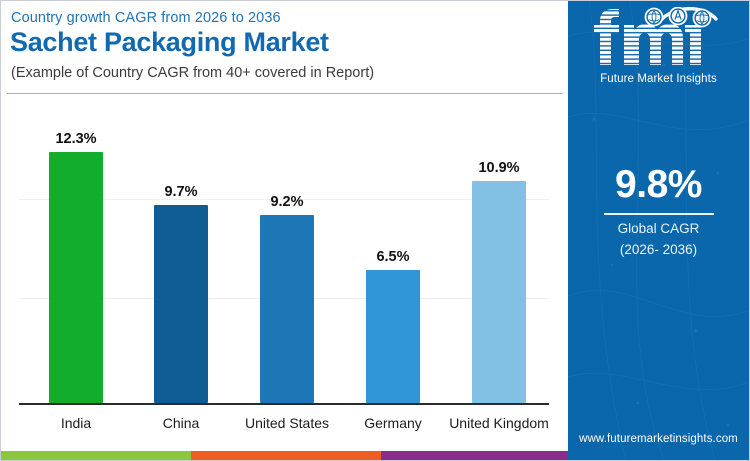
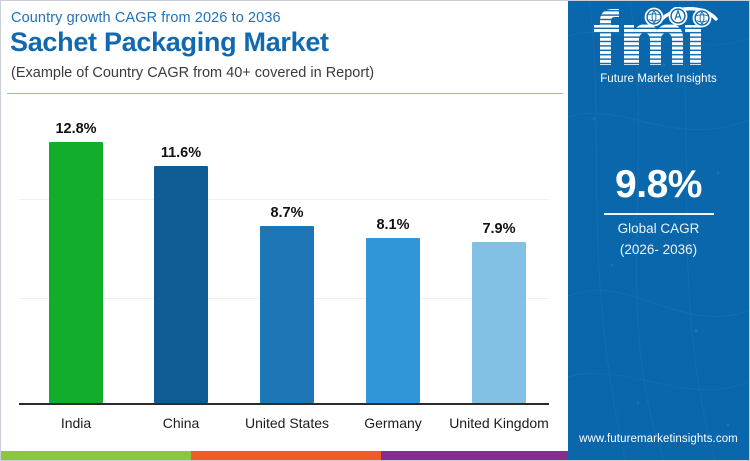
India: 12.3% -> 12.8%
China: 9.7% -> 11.6%
United States: 9.2% -> 8.7%
Germany: 6.5% -> 8.1%
United Kingdom: 10.9% -> 7.9%
